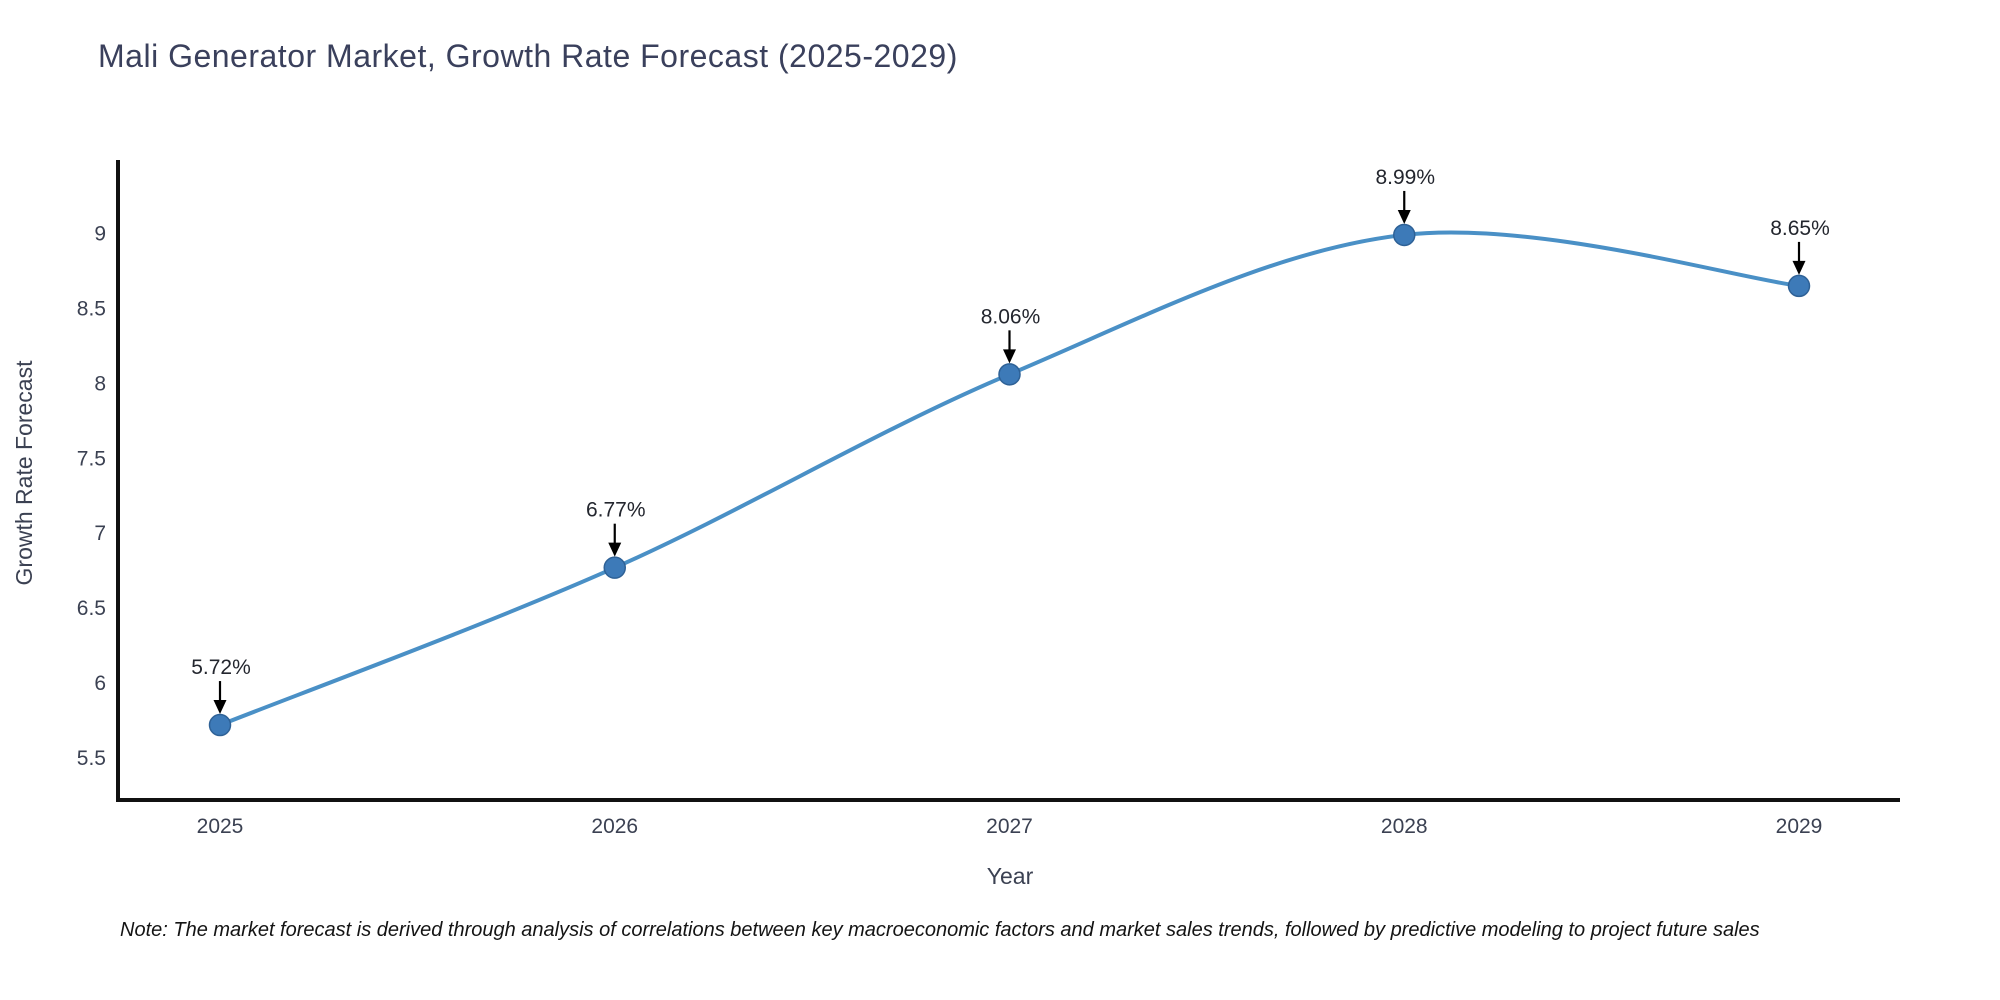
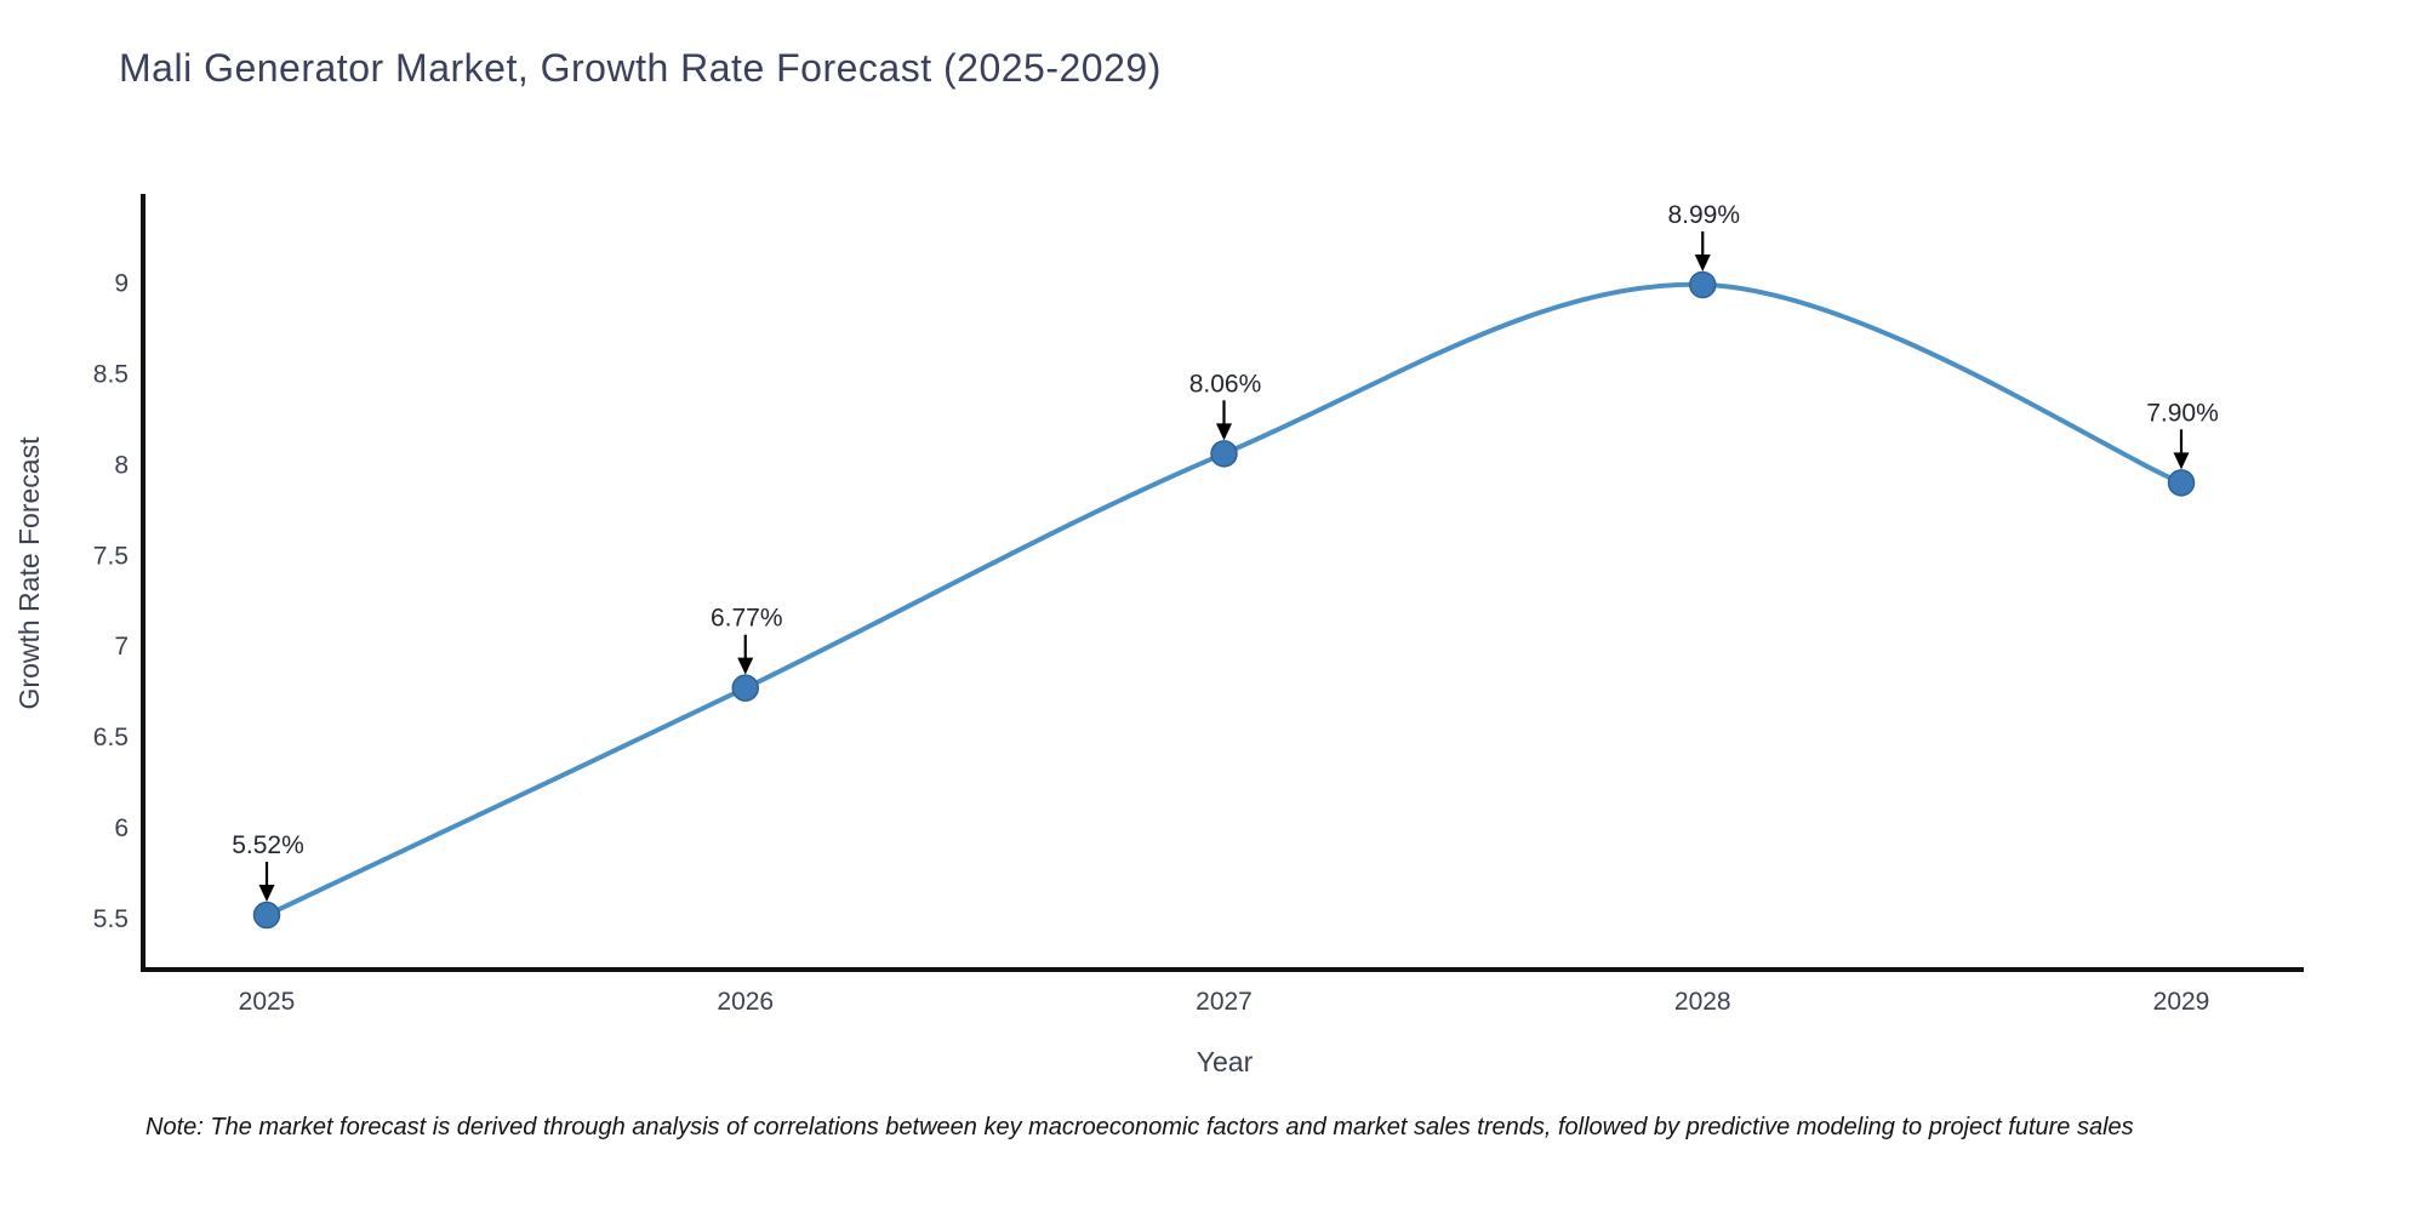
2025: 5.72% -> 5.52%
2029: 8.65% -> 7.90%
